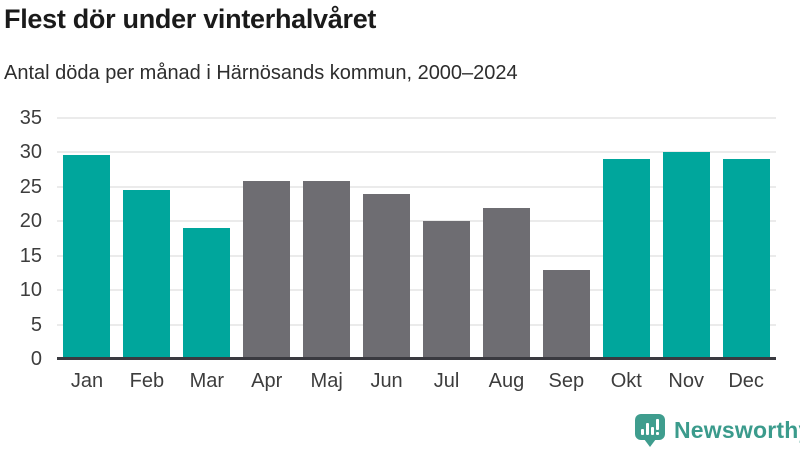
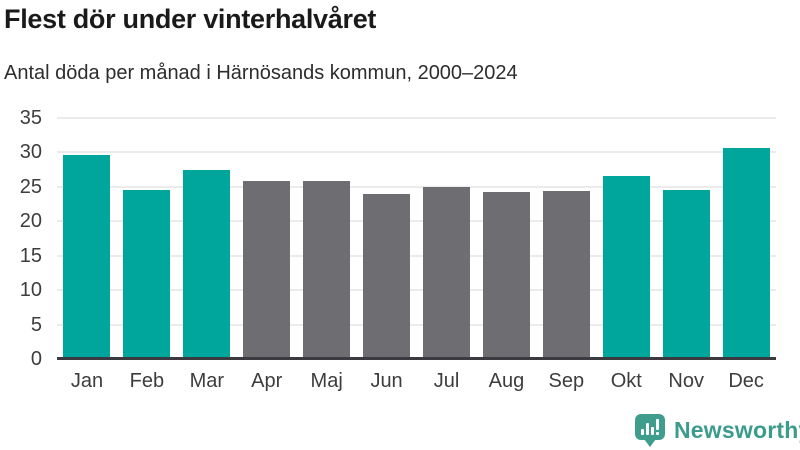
Mar: 19 -> 27
Jul: 20 -> 25
Aug: 22 -> 24
Sep: 13 -> 24
Okt: 29 -> 27
Nov: 30 -> 24
Dec: 29 -> 31
